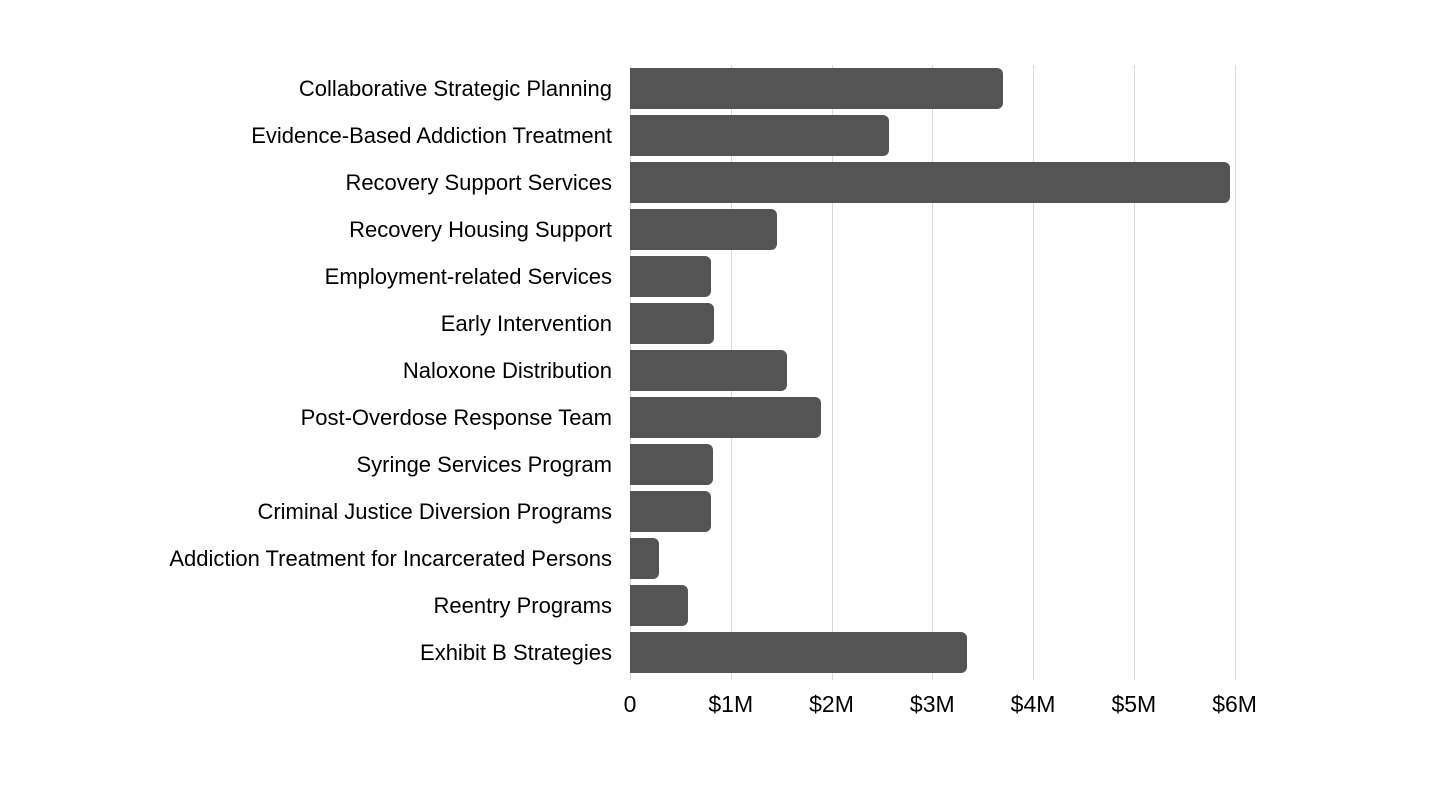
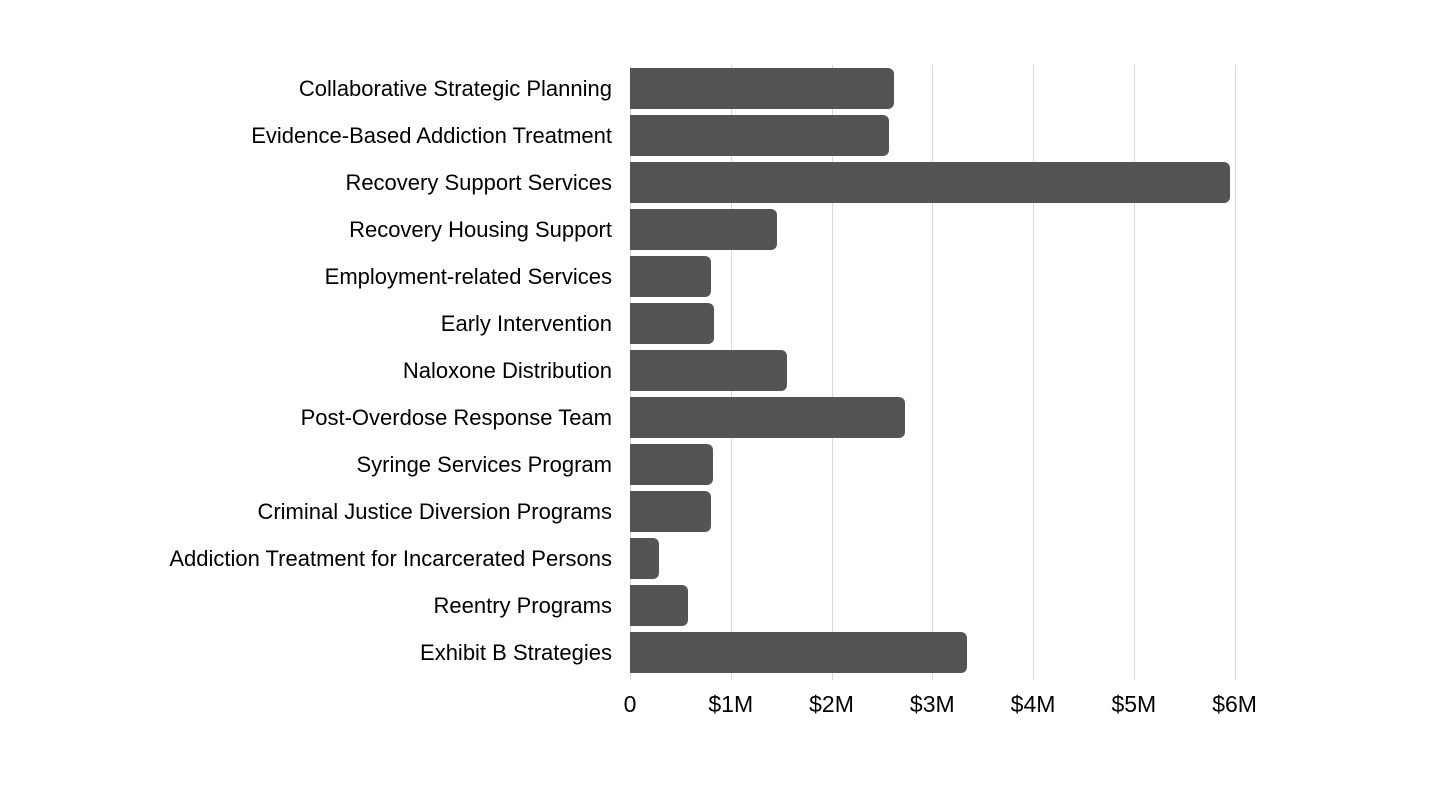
Collaborative Strategic Planning: $3.7M -> $2.6M
Post-Overdose Response Team: $1.9M -> $2.7M
